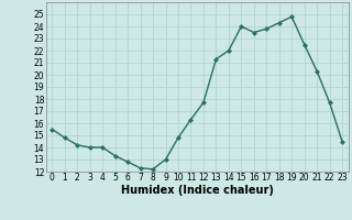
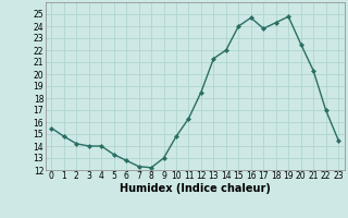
12: 17.7 -> 18.5
16: 23.5 -> 24.7
22: 17.7 -> 17.0
